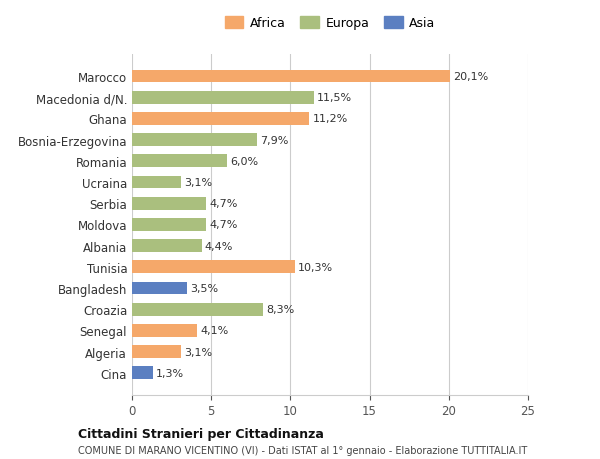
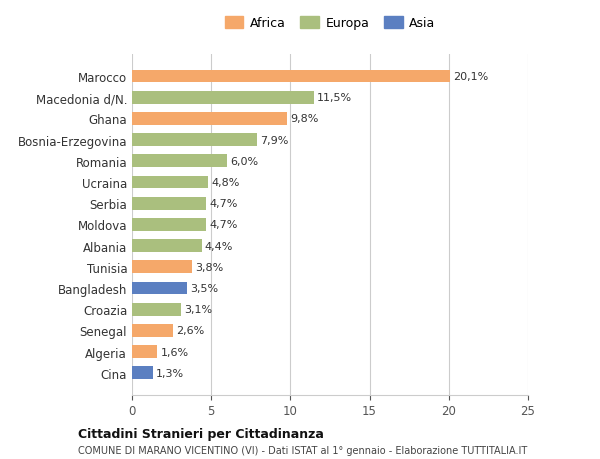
Ghana: 11,2% -> 9,8%
Ucraina: 3,1% -> 4,8%
Tunisia: 10,3% -> 3,8%
Croazia: 8,3% -> 3,1%
Senegal: 4,1% -> 2,6%
Algeria: 3,1% -> 1,6%
